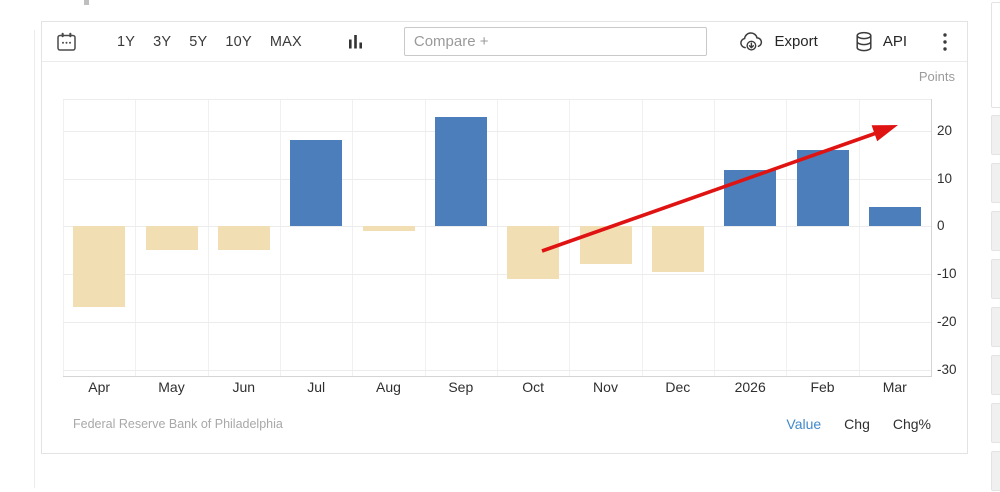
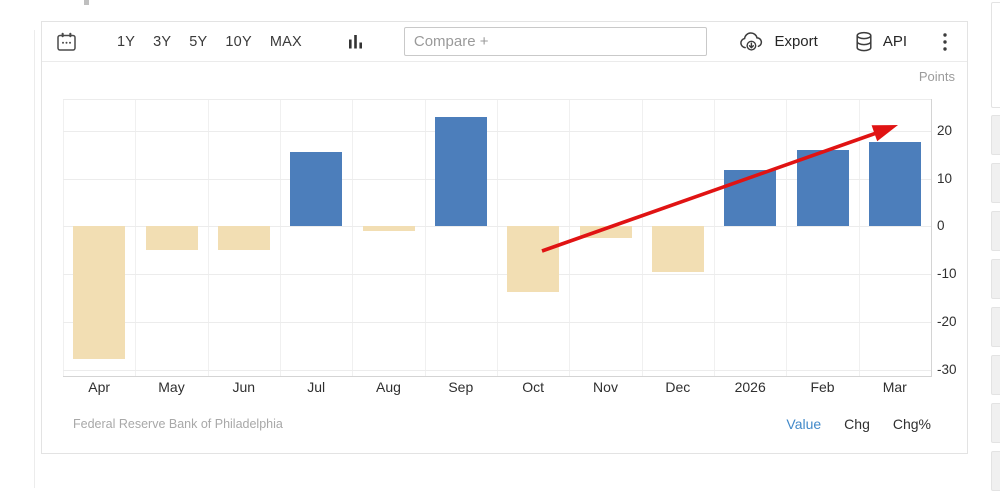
Apr: -17 -> -28
Jul: 18 -> 16
Oct: -11 -> -14
Nov: -8 -> -2
Mar: 4 -> 18
